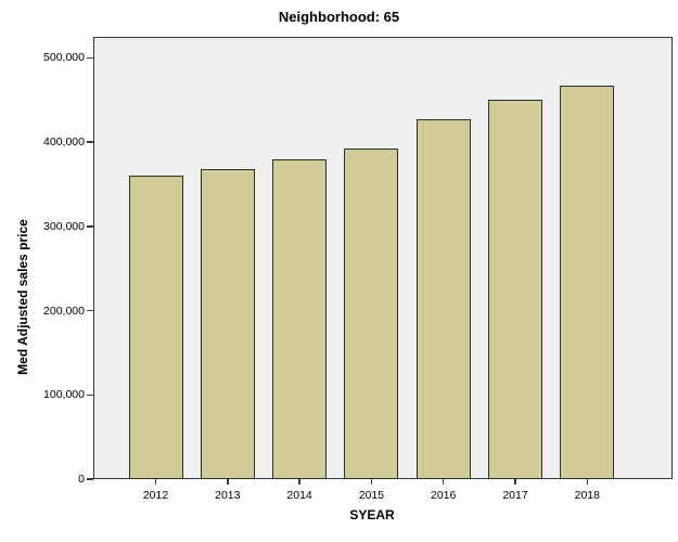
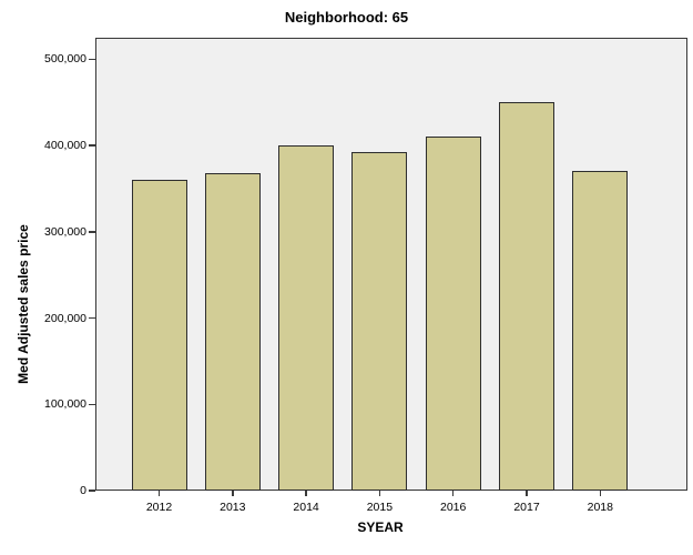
2014: 380000 -> 400000
2016: 430000 -> 410000
2018: 470000 -> 370000
